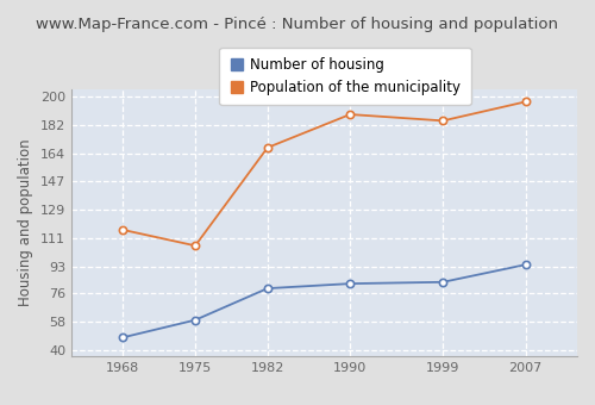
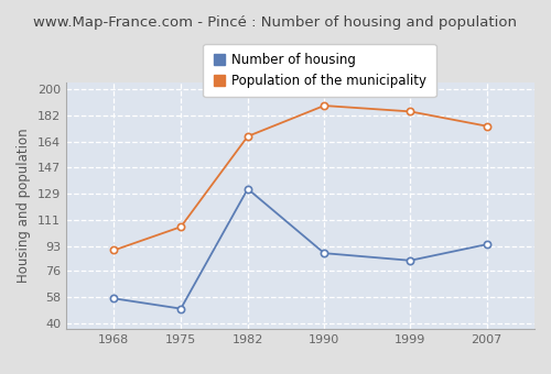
Number of housing/1968: 48 -> 57
Population of the municipality/1968: 116 -> 90
Number of housing/1975: 59 -> 50
Number of housing/1982: 79 -> 132
Number of housing/1990: 82 -> 88
Population of the municipality/2007: 197 -> 175
